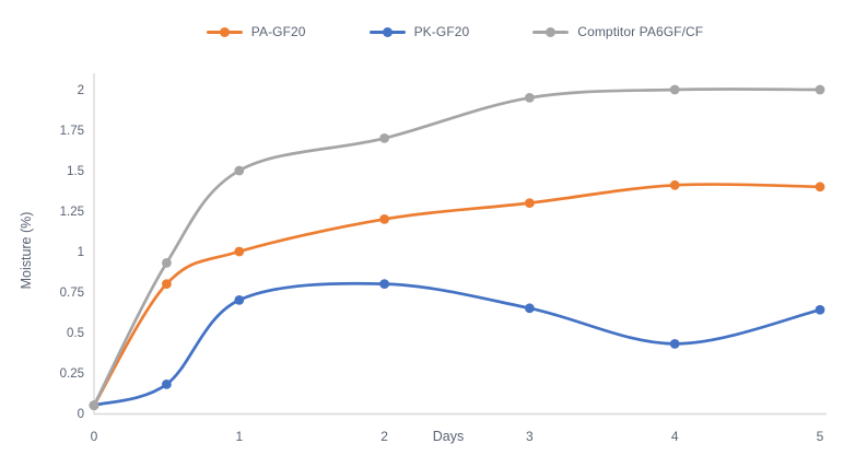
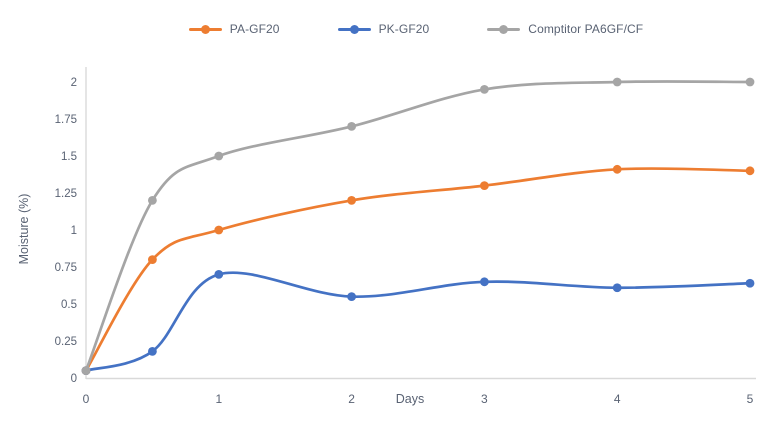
Comptitor PA6GF/CF/0.5: 0.93 -> 1.20
PK-GF20/2: 0.80 -> 0.55
PK-GF20/4: 0.43 -> 0.61
